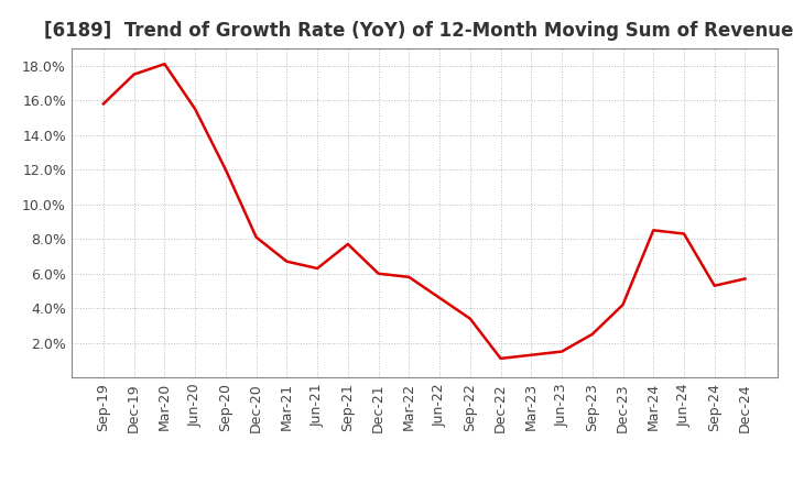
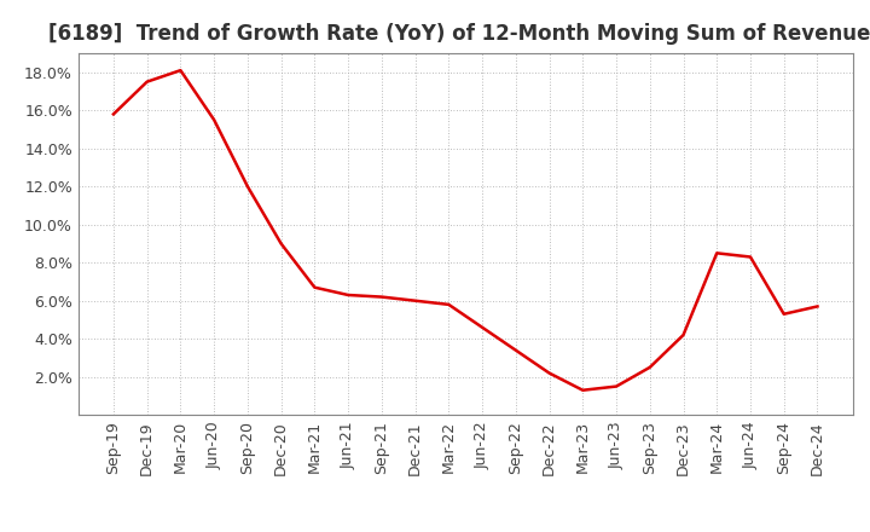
Dec-20: 8.1% -> 9.0%
Sep-21: 7.7% -> 6.2%
Dec-22: 1.1% -> 2.2%
